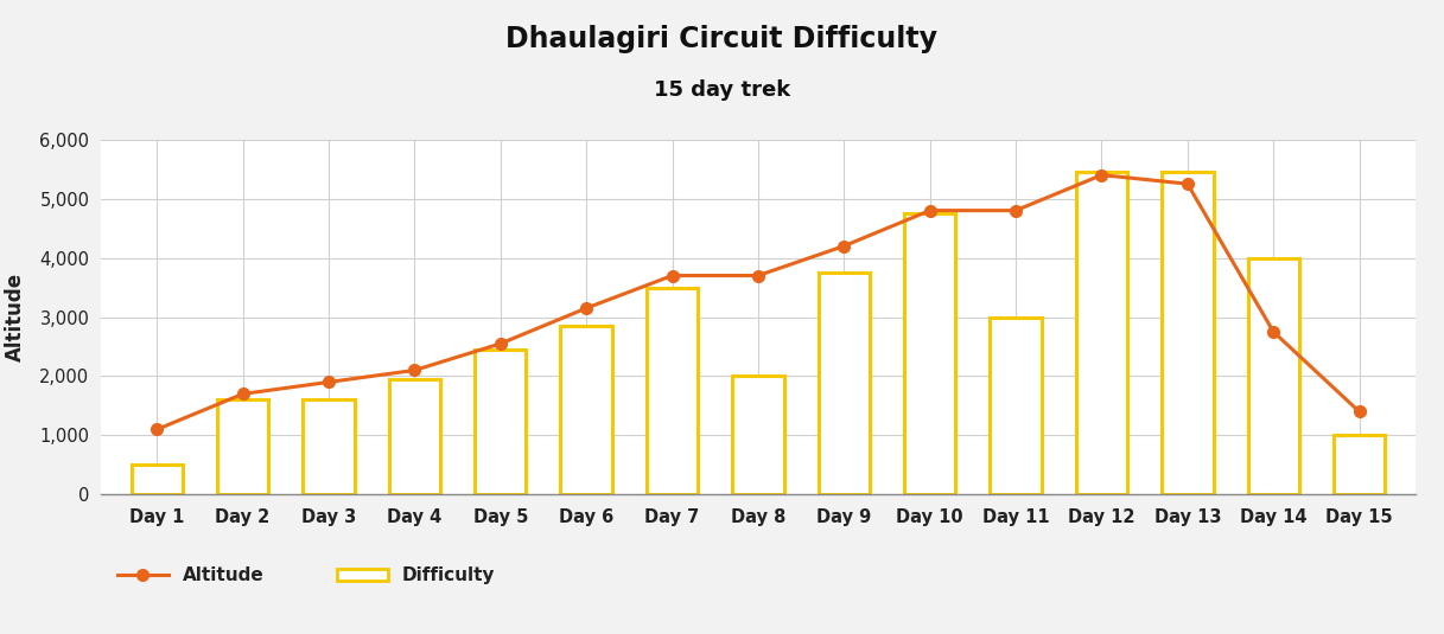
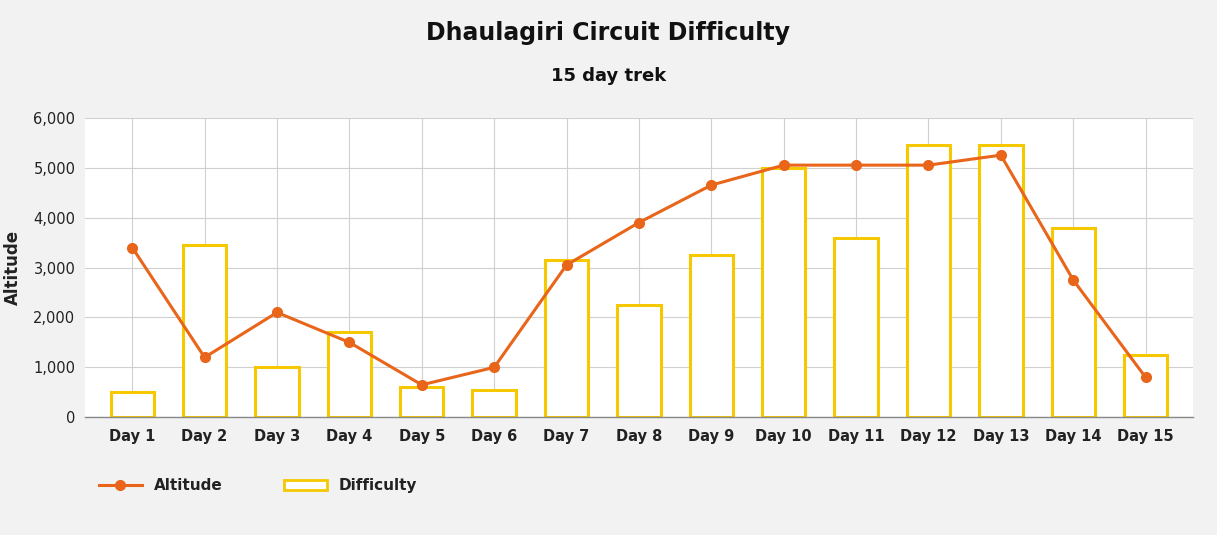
Altitude/Day 1: 1,100 -> 3,400
Altitude/Day 2: 1,700 -> 1,200
Difficulty/Day 2: 1,600 -> 3,450
Altitude/Day 3: 1,900 -> 2,100
Difficulty/Day 3: 1,600 -> 1,000
Altitude/Day 4: 2,100 -> 1,500
Difficulty/Day 4: 1,950 -> 1,700
Altitude/Day 5: 2,550 -> 650
Difficulty/Day 5: 2,450 -> 600
Altitude/Day 6: 3,150 -> 1,000
Difficulty/Day 6: 2,850 -> 550
Altitude/Day 7: 3,700 -> 3,050
Difficulty/Day 7: 3,500 -> 3,150
Altitude/Day 8: 3,700 -> 3,900
Difficulty/Day 8: 2,000 -> 2,250
Altitude/Day 9: 4,200 -> 4,650
Difficulty/Day 9: 3,750 -> 3,250
Altitude/Day 10: 4,800 -> 5,050
Difficulty/Day 10: 4,750 -> 5,000
Altitude/Day 11: 4,800 -> 5,050
Difficulty/Day 11: 3,000 -> 3,600
Altitude/Day 12: 5,400 -> 5,050
Difficulty/Day 14: 4,000 -> 3,800
Altitude/Day 15: 1,400 -> 800
Difficulty/Day 15: 1,000 -> 1,250
